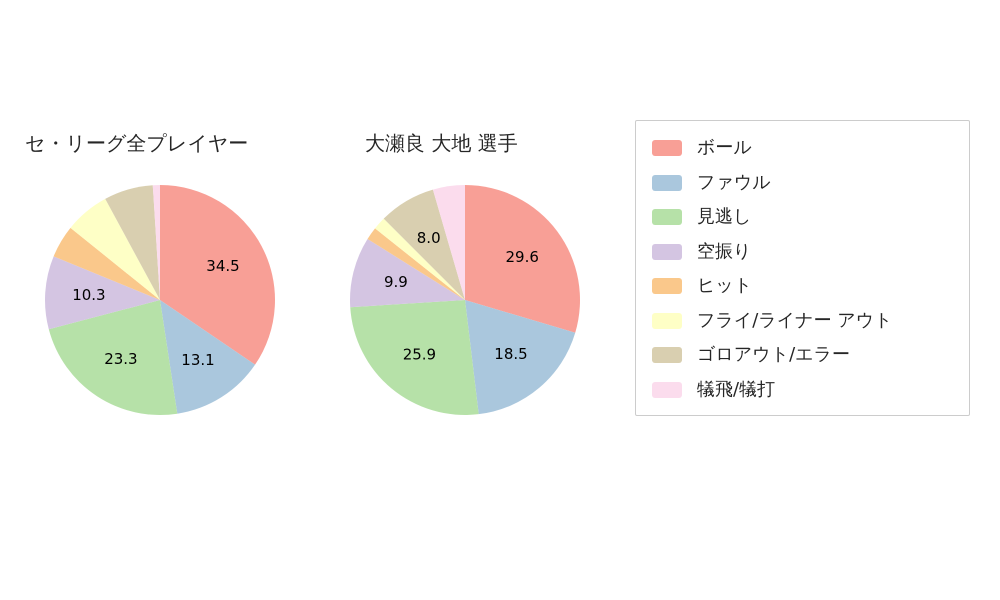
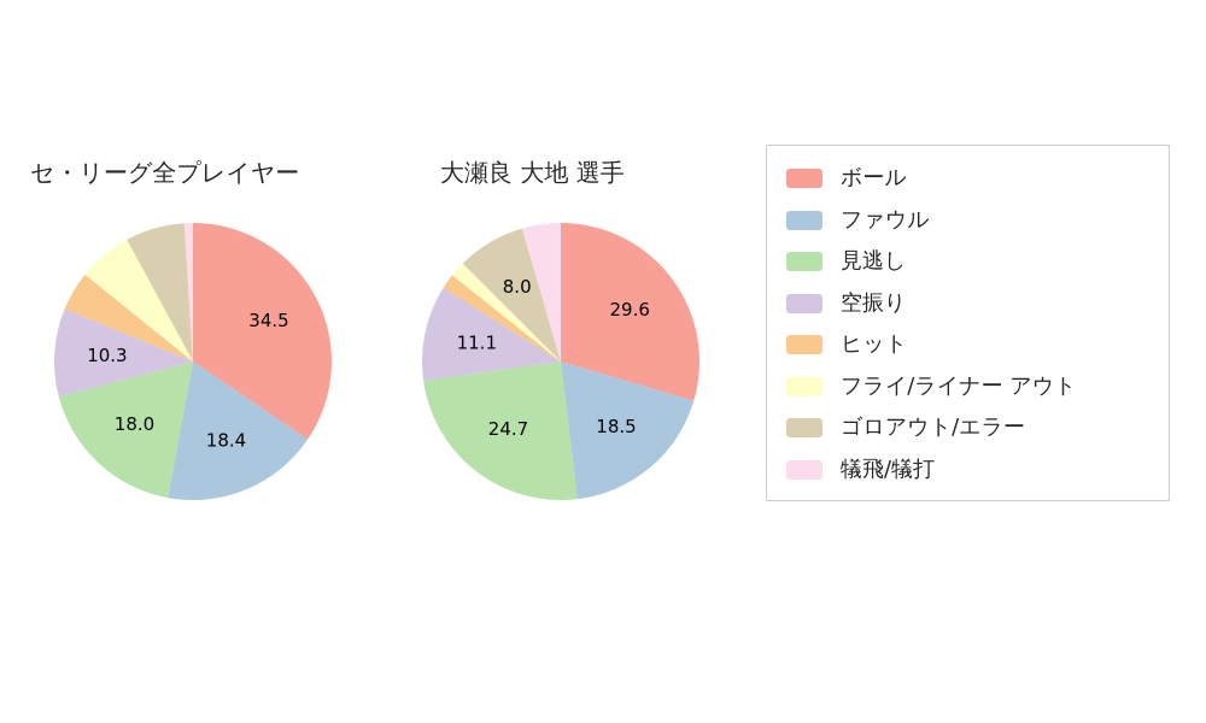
セ・リーグ全プレイヤー/ファウル: 13.1 -> 18.4
セ・リーグ全プレイヤー/見逃し: 23.3 -> 18.0
大瀬良 大地 選手/見逃し: 25.9 -> 24.7
大瀬良 大地 選手/空振り: 9.9 -> 11.1
